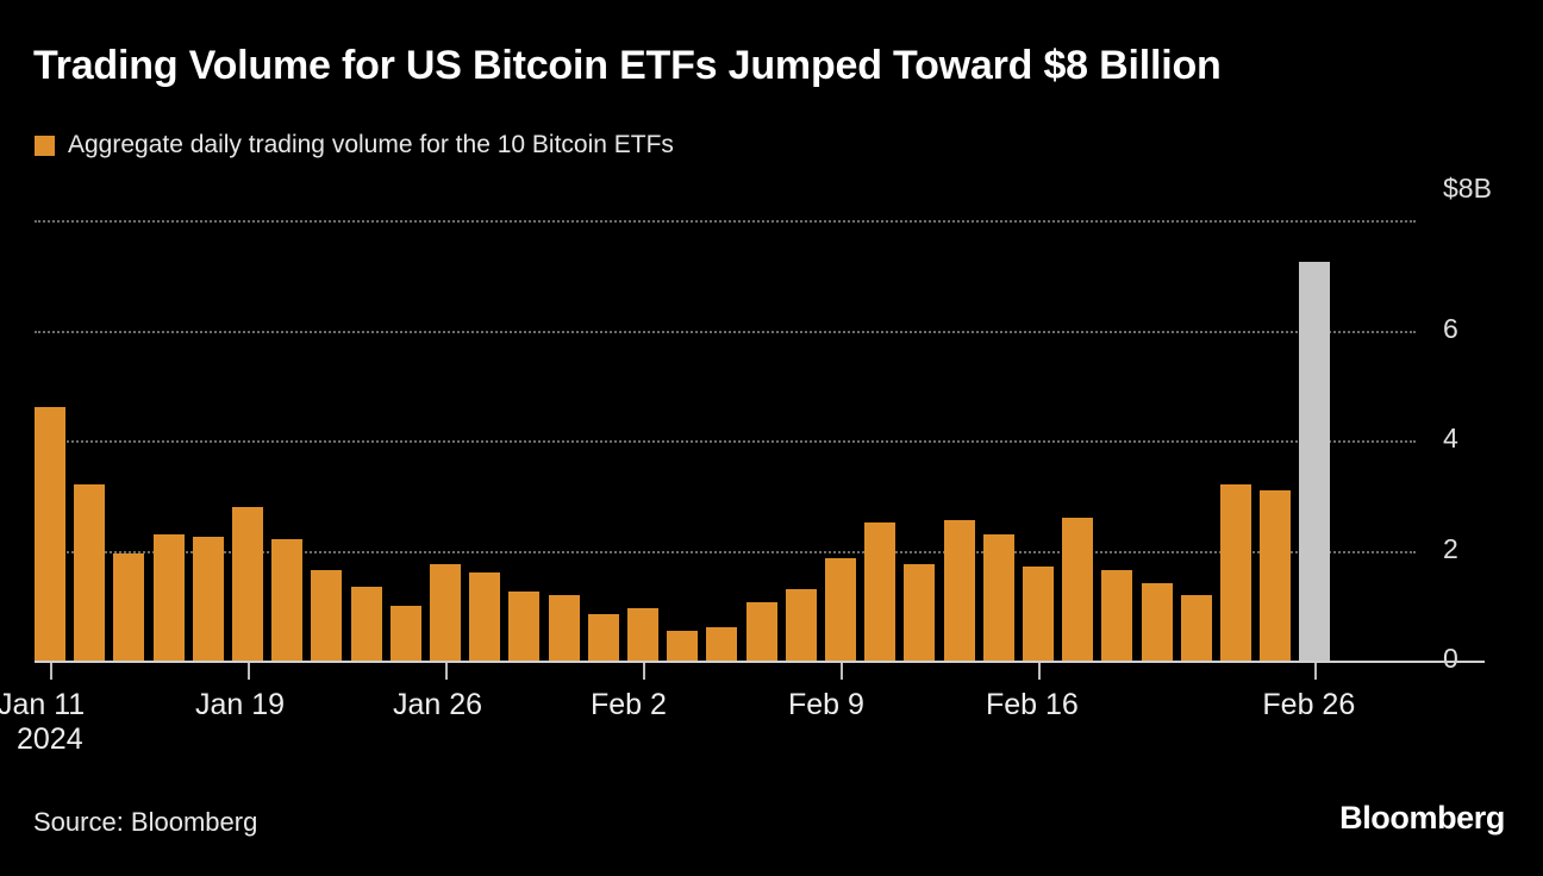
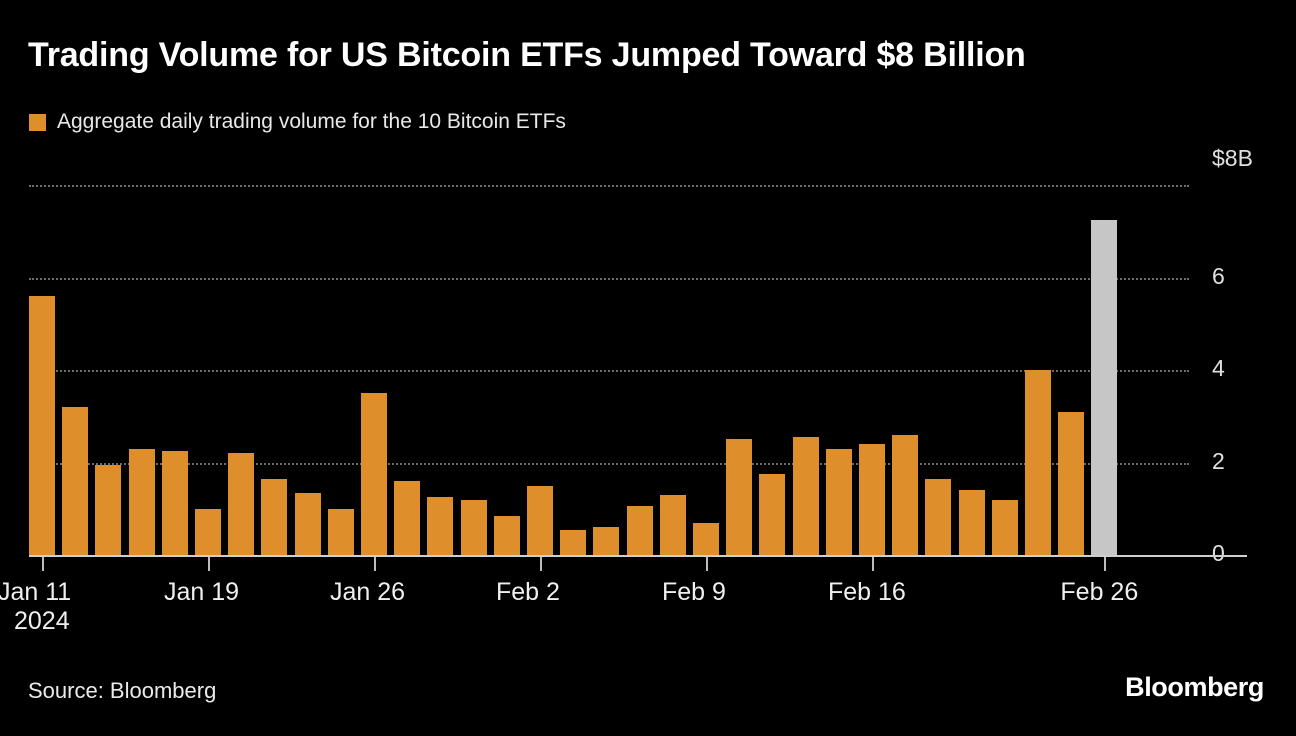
Jan 11: 4.6 -> 5.6
Jan 19: 2.8 -> 1.0
Jan 26: 1.8 -> 3.5
Feb 2: 0.9 -> 1.5
Feb 9: 1.9 -> 0.7
Feb 16: 1.7 -> 2.4
Feb 26: 3.2 -> 4.0
